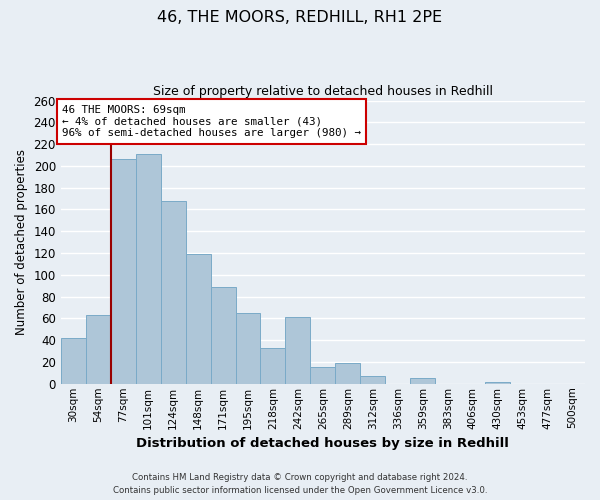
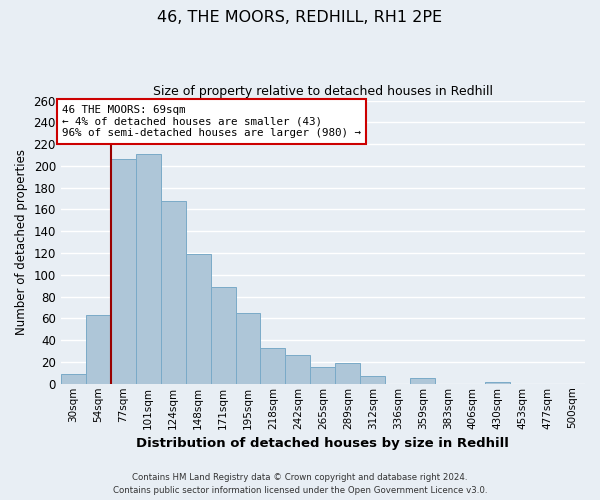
30sqm: 42 -> 9
242sqm: 61 -> 26
